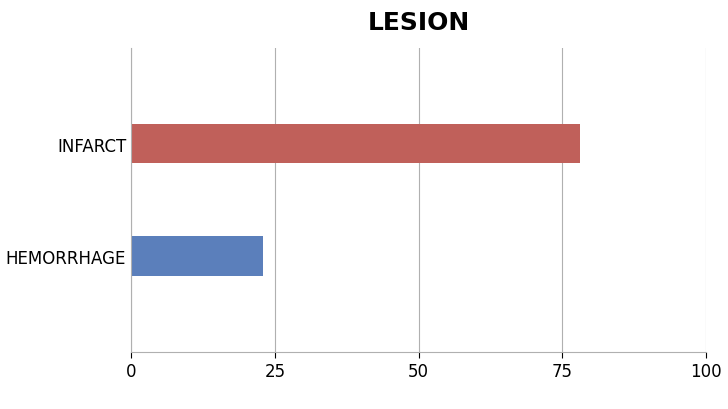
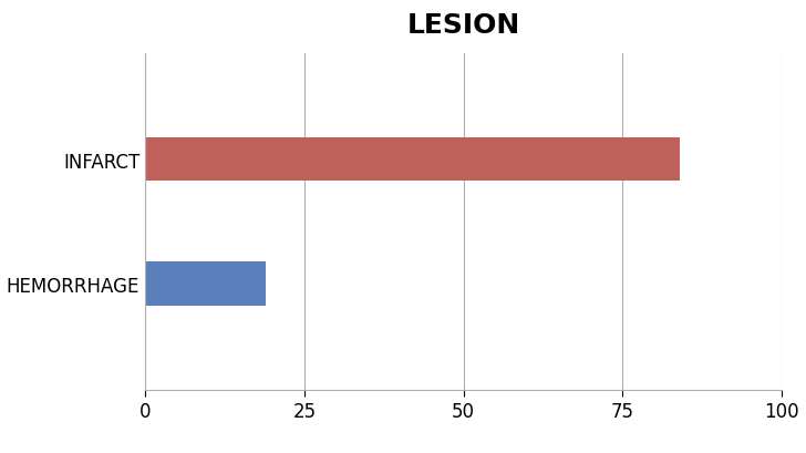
INFARCT: 78 -> 84
HEMORRHAGE: 23 -> 19
